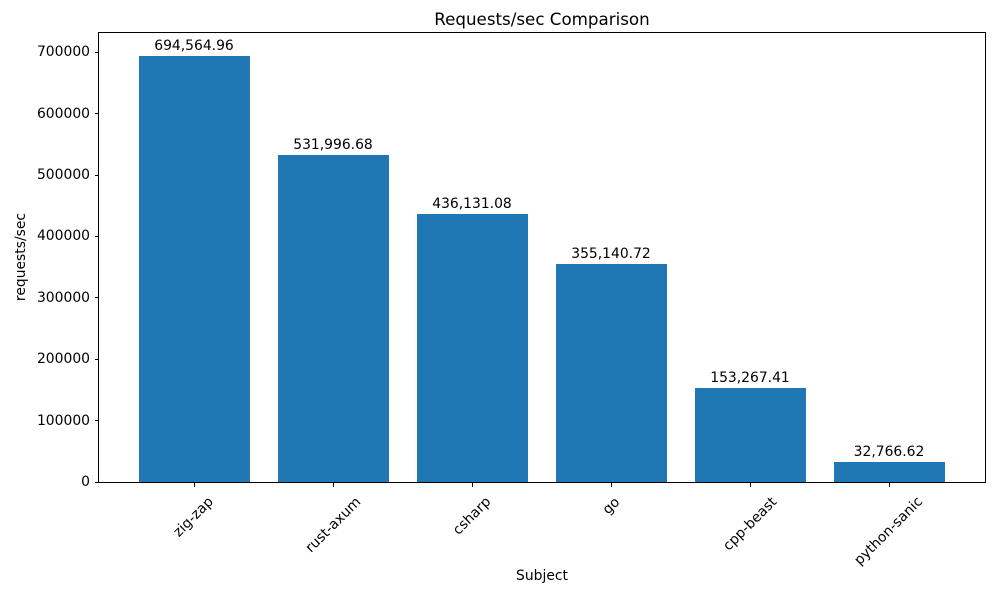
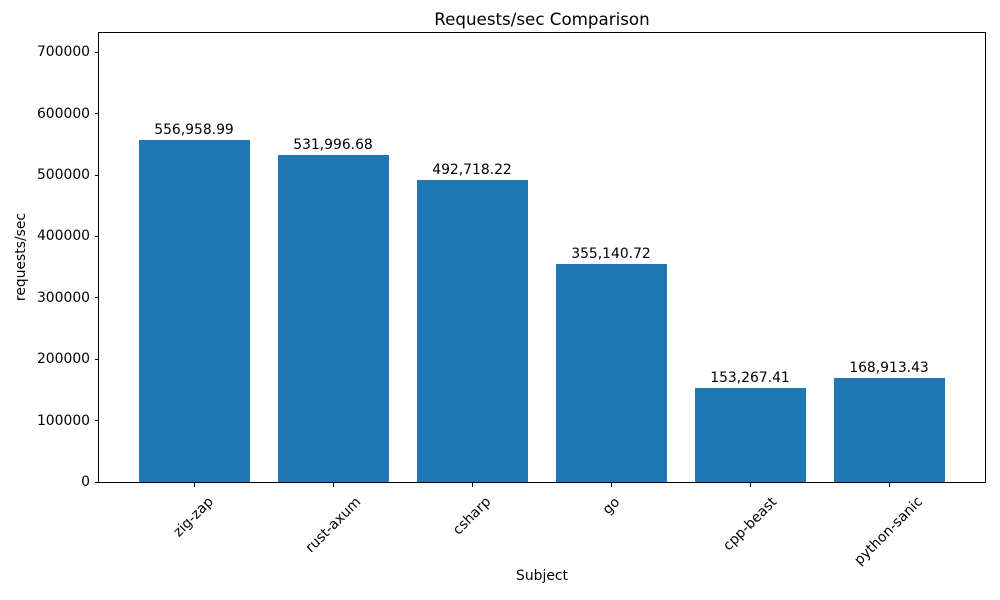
zig-zap: 694,564.96 -> 556,958.99
csharp: 436,131.08 -> 492,718.22
python-sanic: 32,766.62 -> 168,913.43
